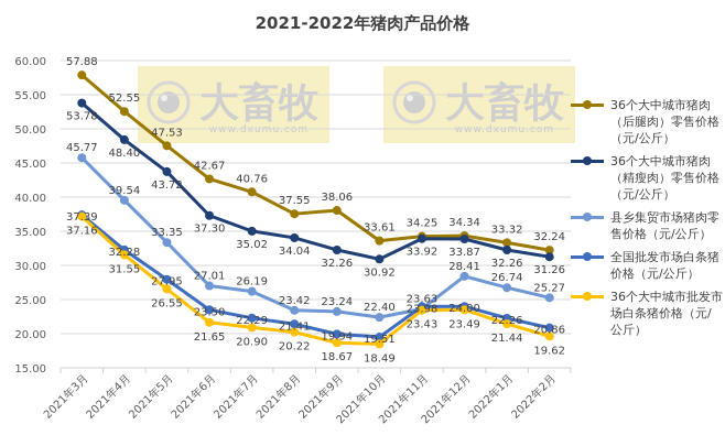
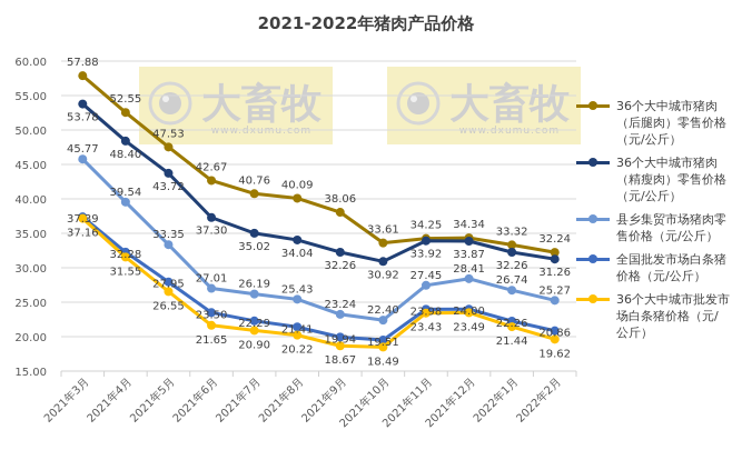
36个大中城市猪肉（后腿肉）零售价格（元/公斤）/2021年8月: 37.55 -> 40.09
县乡集贸市场猪肉零售价格（元/公斤）/2021年8月: 23.42 -> 25.43
县乡集贸市场猪肉零售价格（元/公斤）/2021年11月: 23.63 -> 27.45
